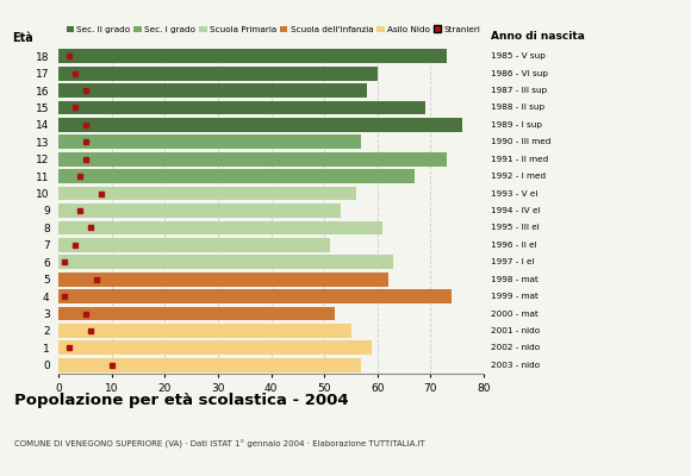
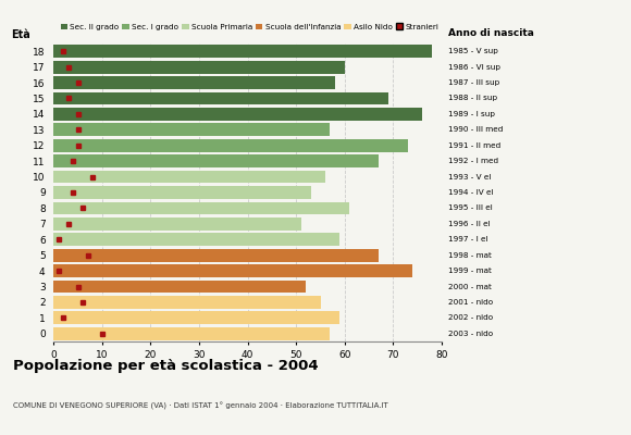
18: 73 -> 78
6: 63 -> 59
5: 62 -> 67
